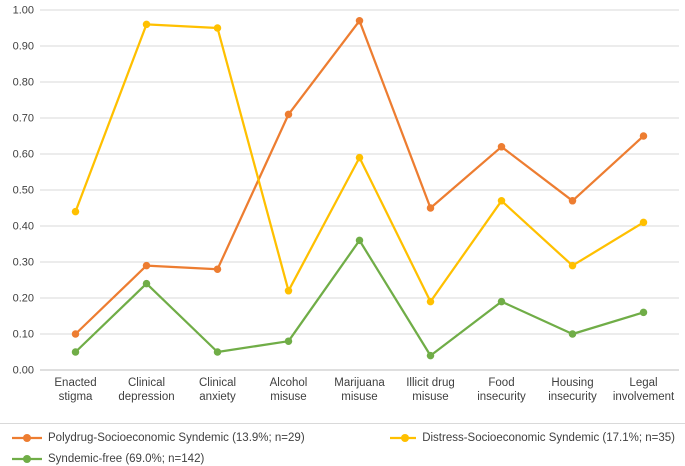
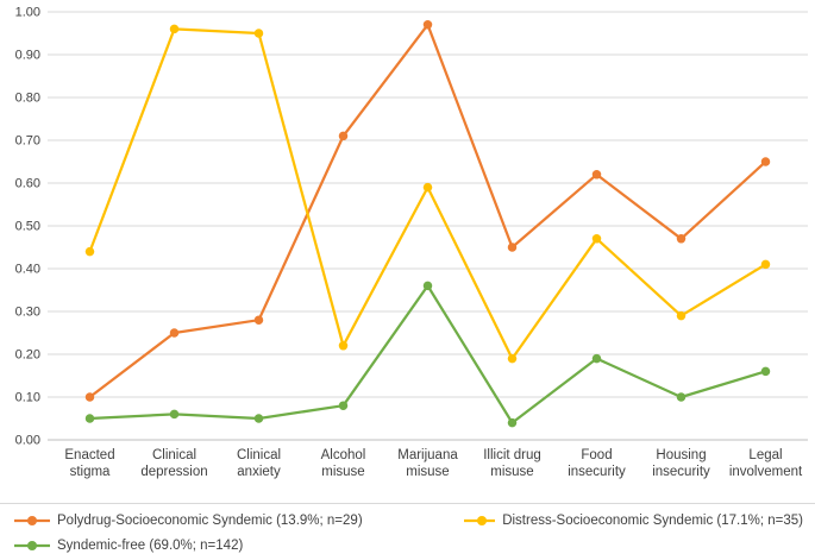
Polydrug-Socioeconomic Syndemic (13.9%; n=29)/Clinical depression: 0.29 -> 0.25
Syndemic-free (69.0%; n=142)/Clinical depression: 0.24 -> 0.06
